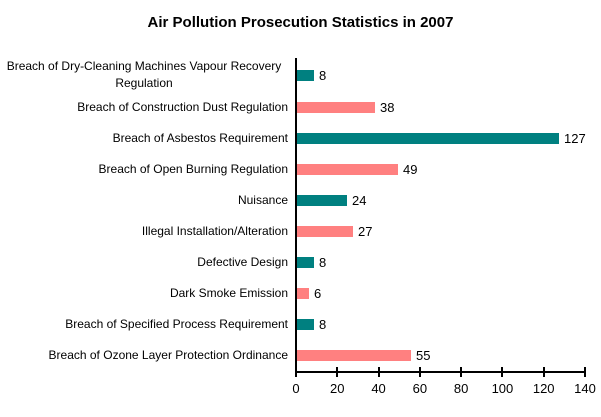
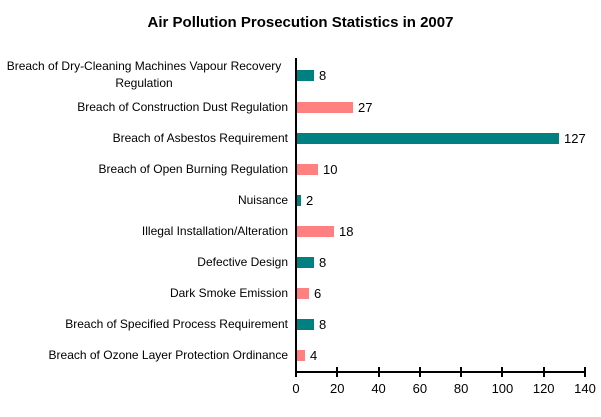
Breach of Construction Dust Regulation: 38 -> 27
Breach of Open Burning Regulation: 49 -> 10
Nuisance: 24 -> 2
Illegal Installation/Alteration: 27 -> 18
Breach of Ozone Layer Protection Ordinance: 55 -> 4
